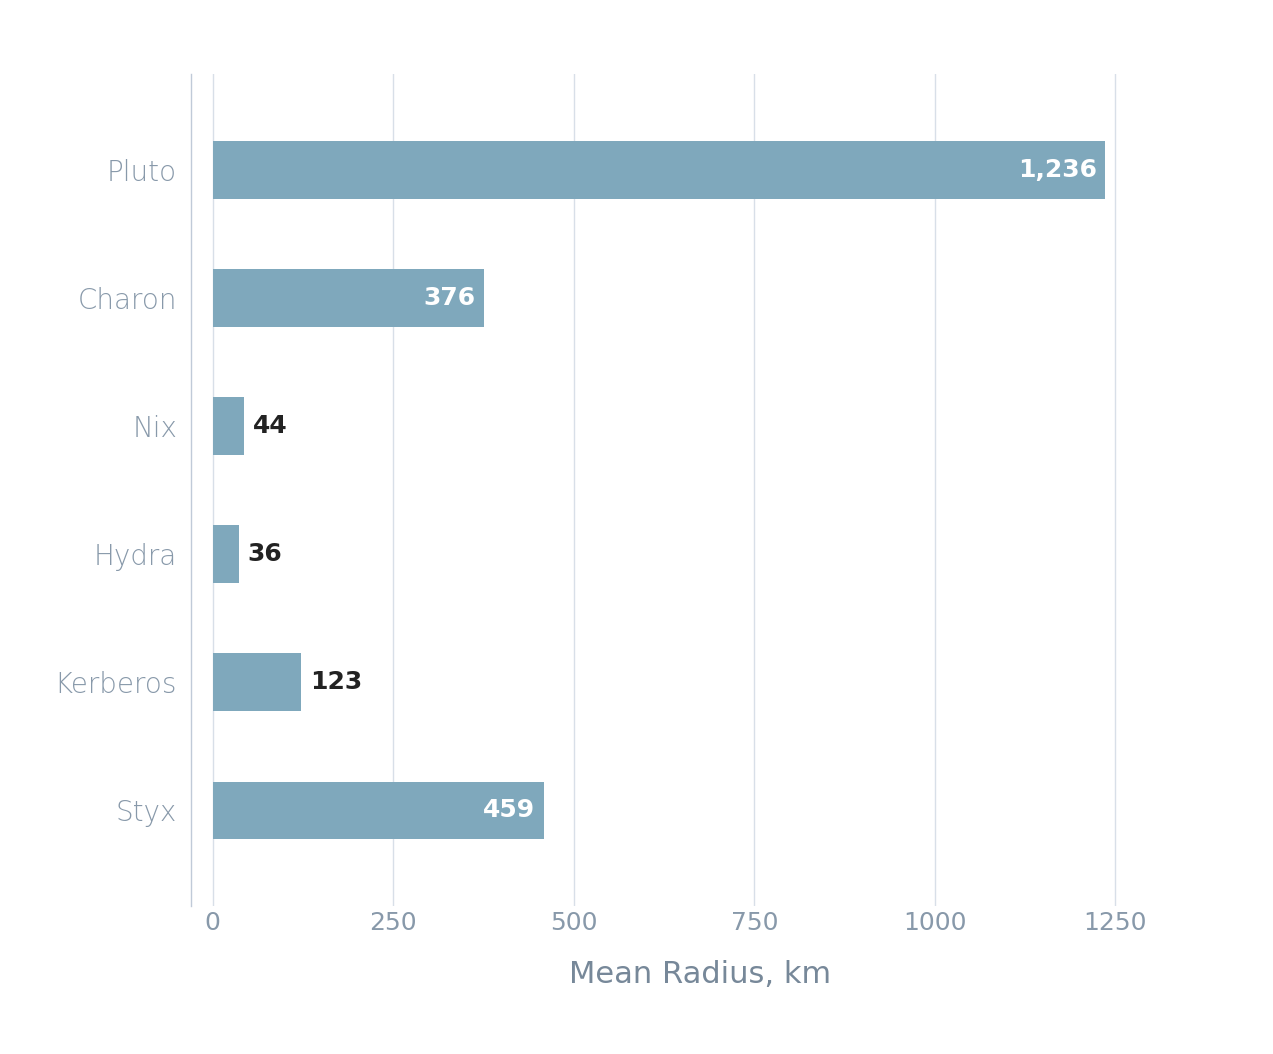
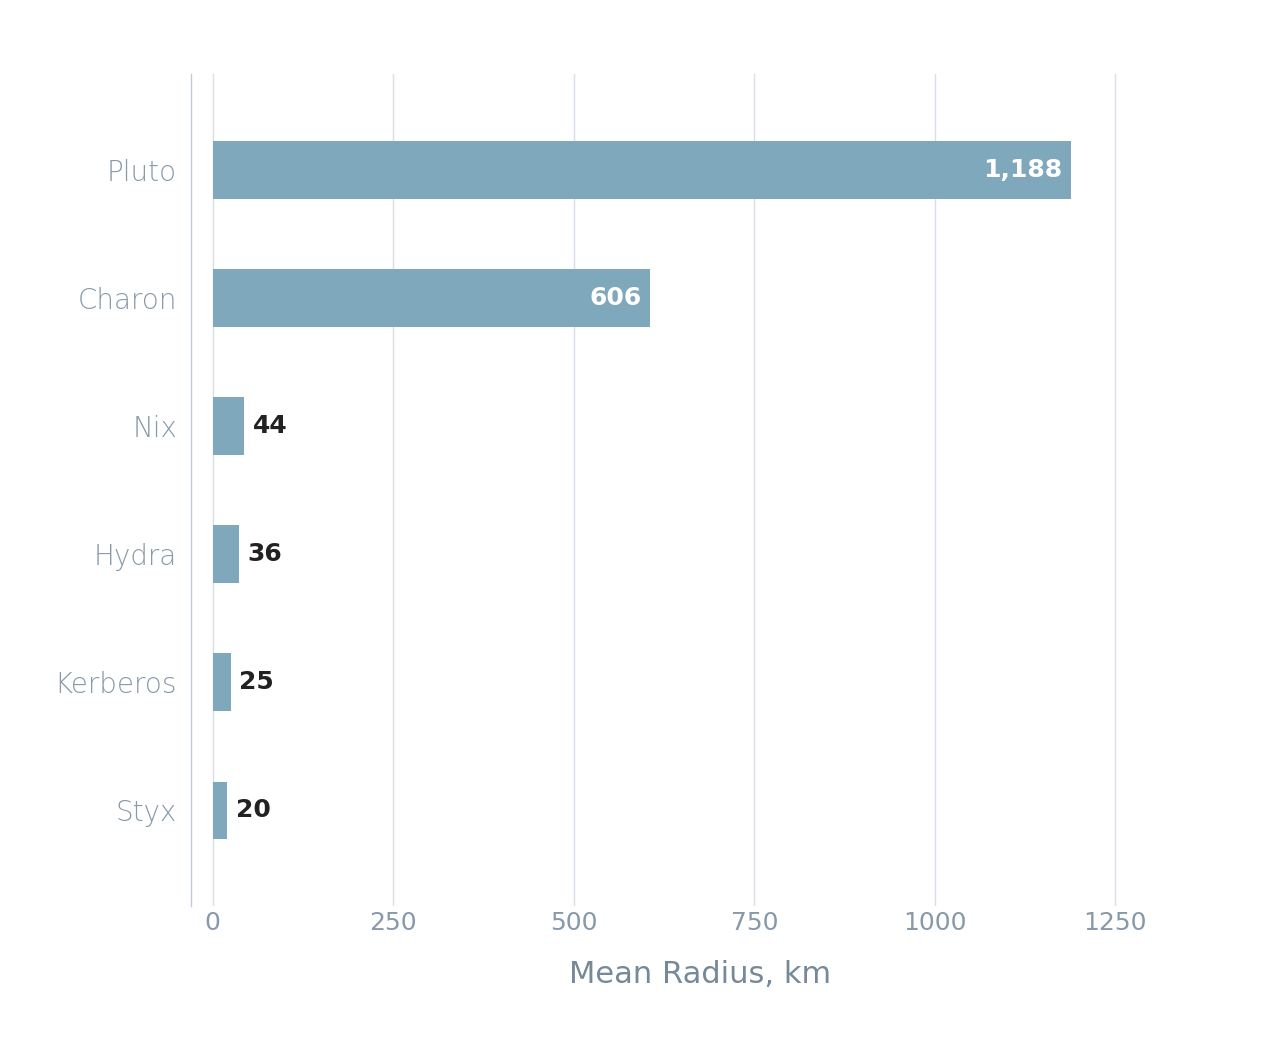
Pluto: 1,236 -> 1,188
Charon: 376 -> 606
Kerberos: 123 -> 25
Styx: 459 -> 20
